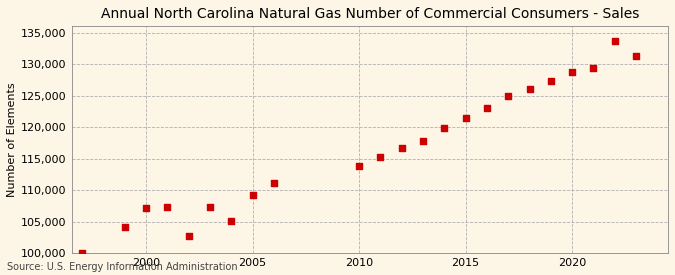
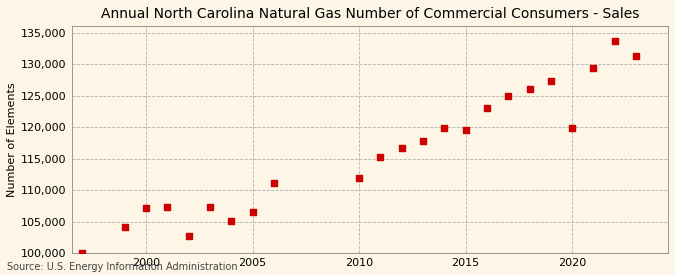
2005: 109,200 -> 106,600
2010: 113,800 -> 112,000
2015: 121,400 -> 119,600
2020: 128,800 -> 119,800
